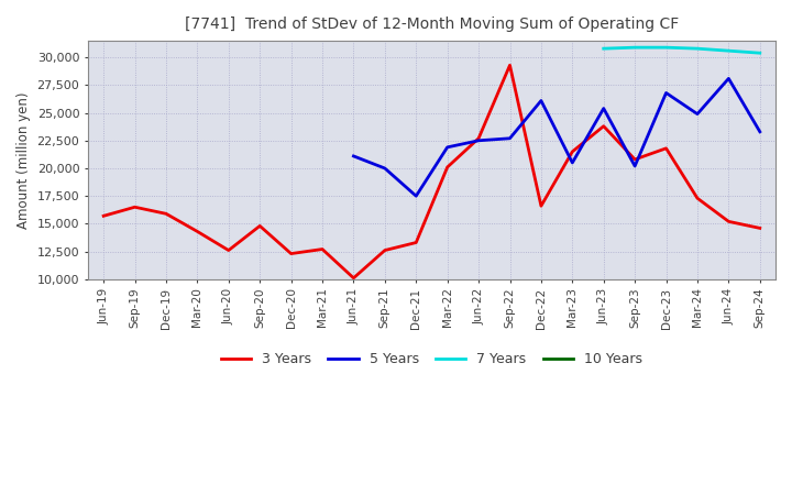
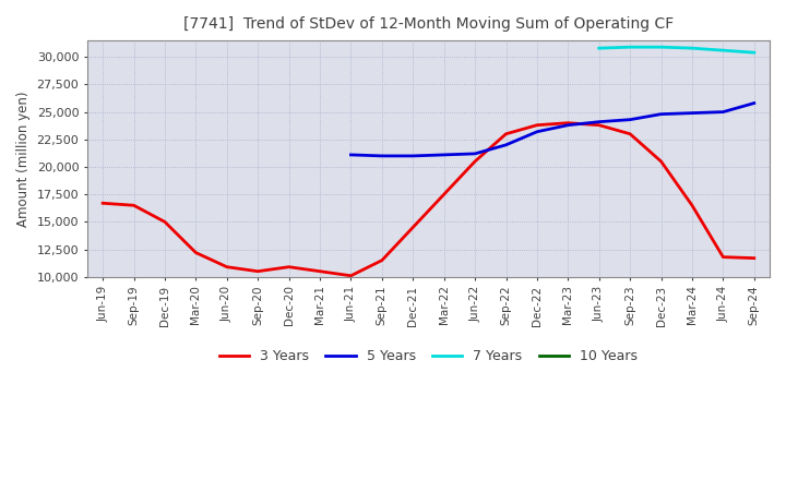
3 Years/Jun-19: 15,700 -> 16,700
3 Years/Dec-19: 15,900 -> 15,000
3 Years/Mar-20: 14,300 -> 12,200
3 Years/Jun-20: 12,600 -> 10,900
3 Years/Sep-20: 14,800 -> 10,500
3 Years/Dec-20: 12,300 -> 10,900
3 Years/Mar-21: 12,700 -> 10,500
3 Years/Sep-21: 12,600 -> 11,500
5 Years/Sep-21: 20,000 -> 21,000
3 Years/Dec-21: 13,300 -> 14,500
5 Years/Dec-21: 17,500 -> 21,000
3 Years/Mar-22: 20,100 -> 17,500
5 Years/Mar-22: 21,900 -> 21,100
3 Years/Jun-22: 22,700 -> 20,500
5 Years/Jun-22: 22,500 -> 21,200
3 Years/Sep-22: 29,300 -> 23,000
5 Years/Sep-22: 22,700 -> 22,000
3 Years/Dec-22: 16,600 -> 23,800
5 Years/Dec-22: 26,100 -> 23,200
3 Years/Mar-23: 21,500 -> 24,000
5 Years/Mar-23: 20,500 -> 23,800
5 Years/Jun-23: 25,400 -> 24,100
3 Years/Sep-23: 20,800 -> 23,000
5 Years/Sep-23: 20,200 -> 24,300
3 Years/Dec-23: 21,800 -> 20,500
5 Years/Dec-23: 26,800 -> 24,800
3 Years/Mar-24: 17,300 -> 16,500
3 Years/Jun-24: 15,200 -> 11,800
5 Years/Jun-24: 28,100 -> 25,000
3 Years/Sep-24: 14,600 -> 11,700
5 Years/Sep-24: 23,300 -> 25,800
